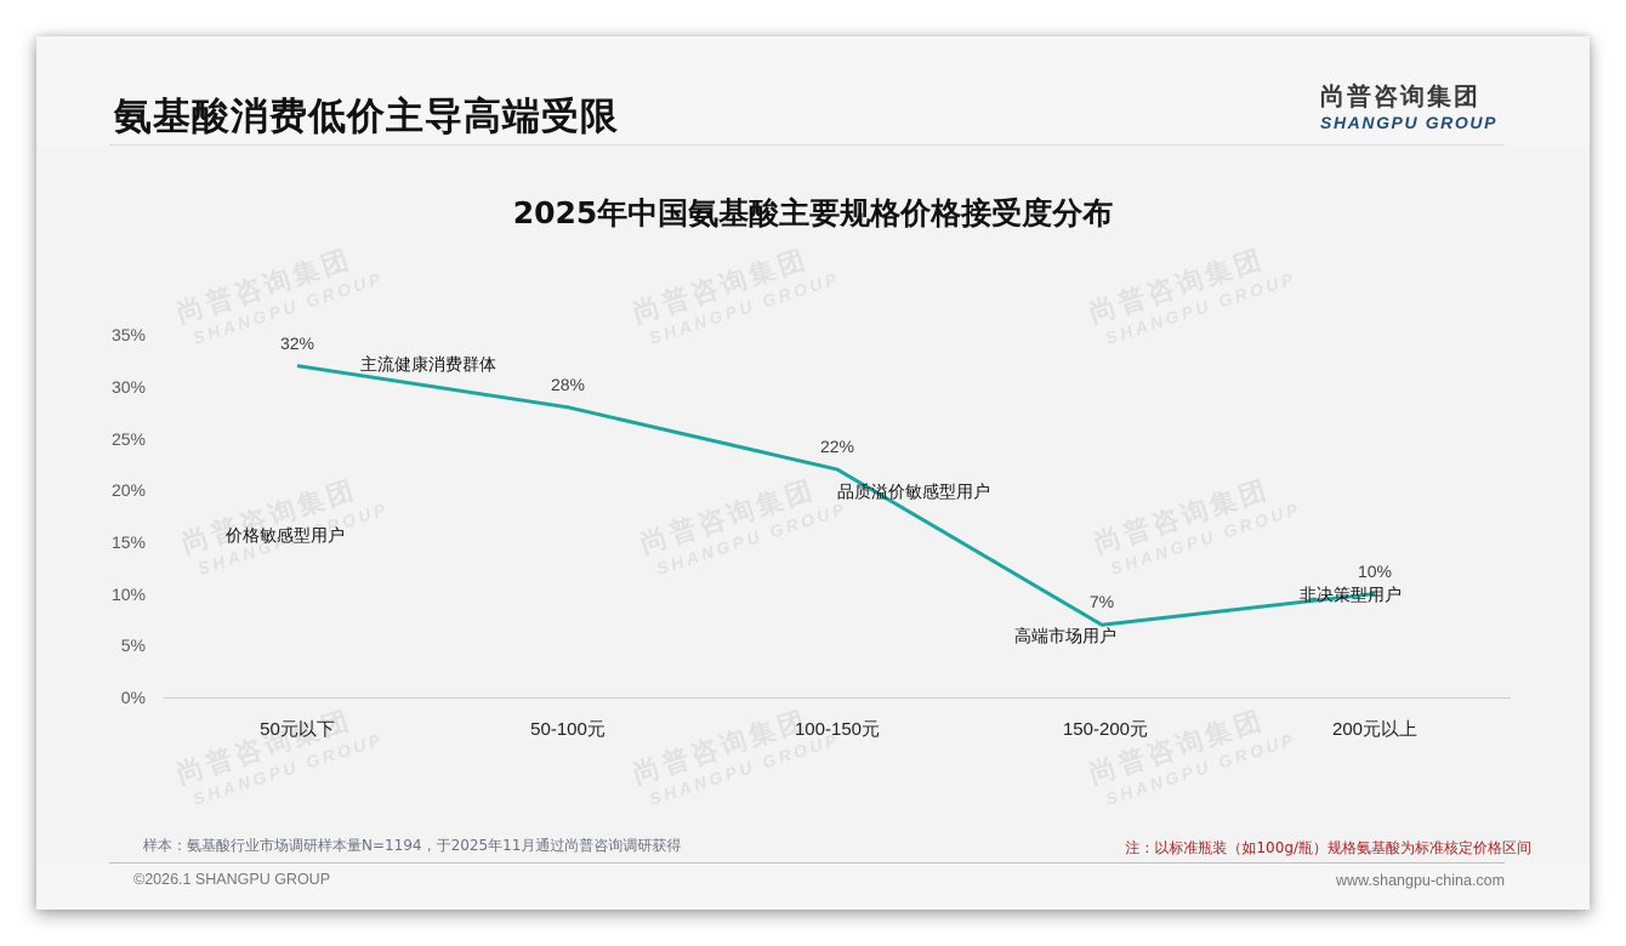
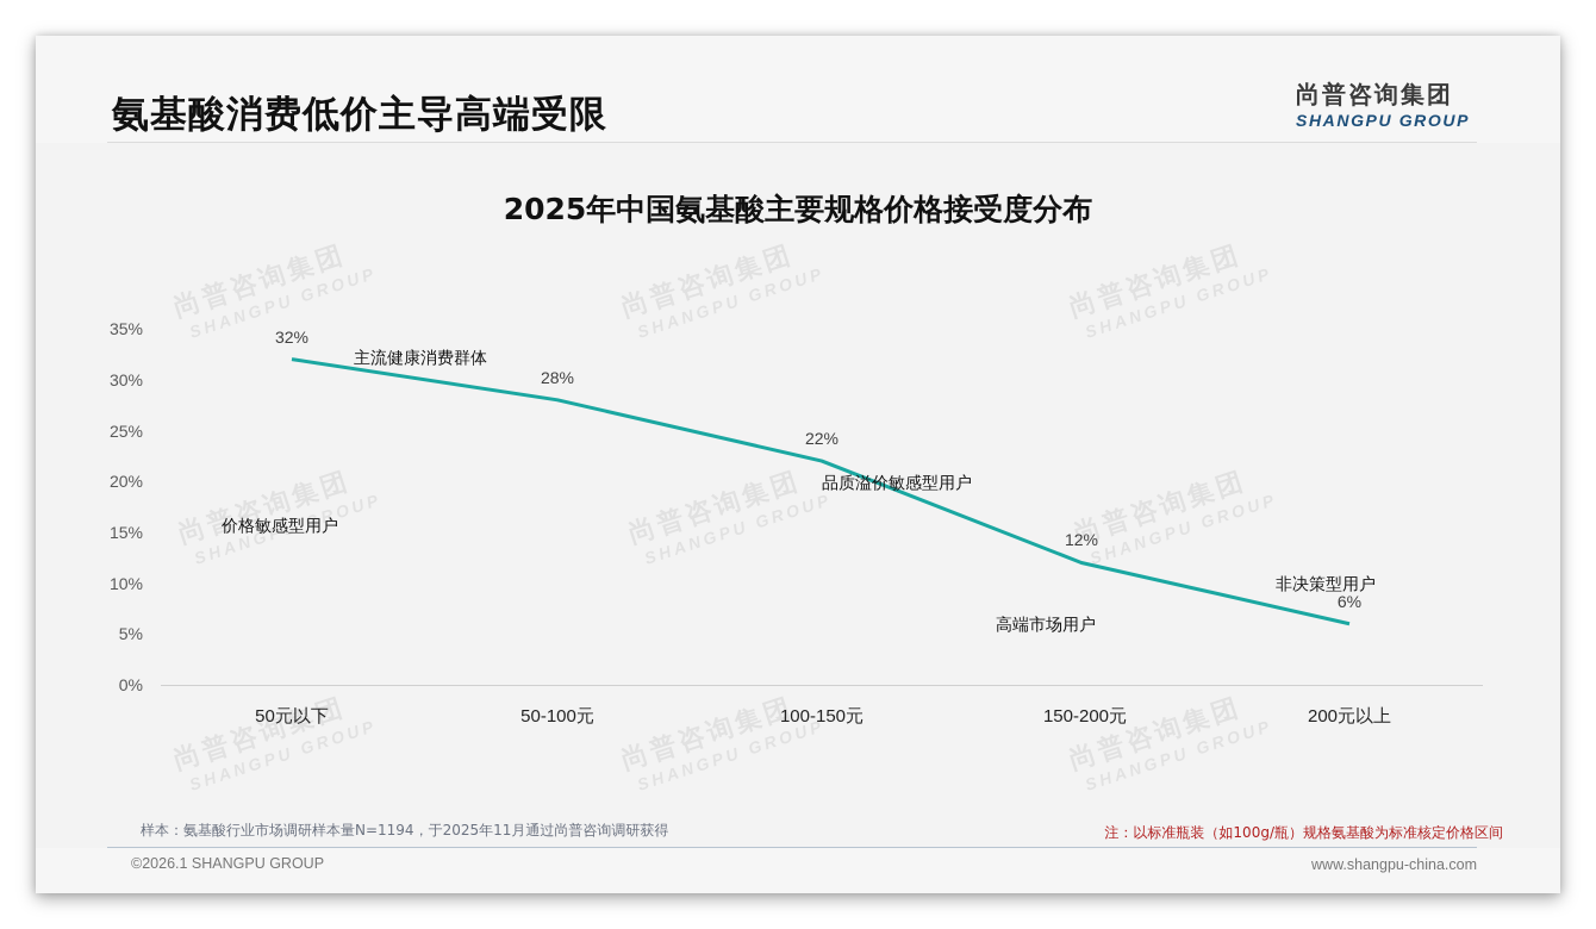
150-200元: 7% -> 12%
200元以上: 10% -> 6%
